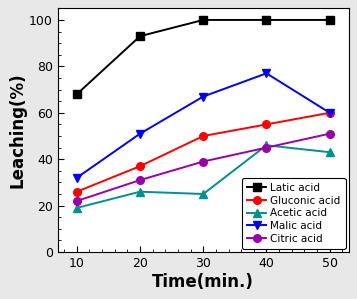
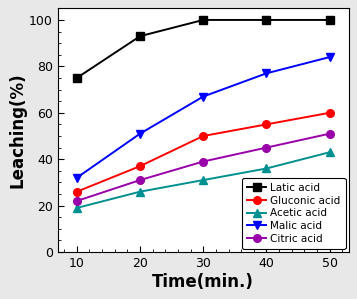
Latic acid/10: 68 -> 75
Acetic acid/30: 25 -> 31
Acetic acid/40: 46 -> 36
Malic acid/50: 60 -> 84
